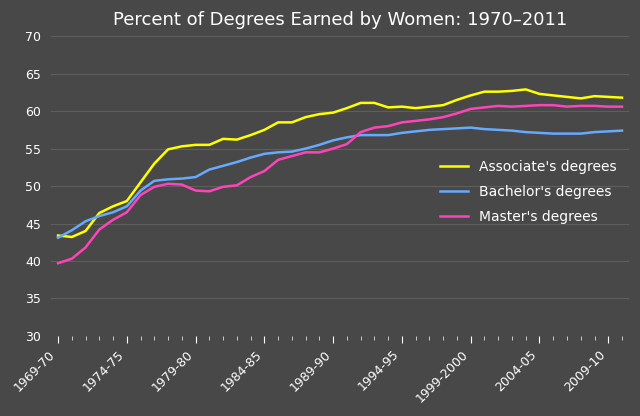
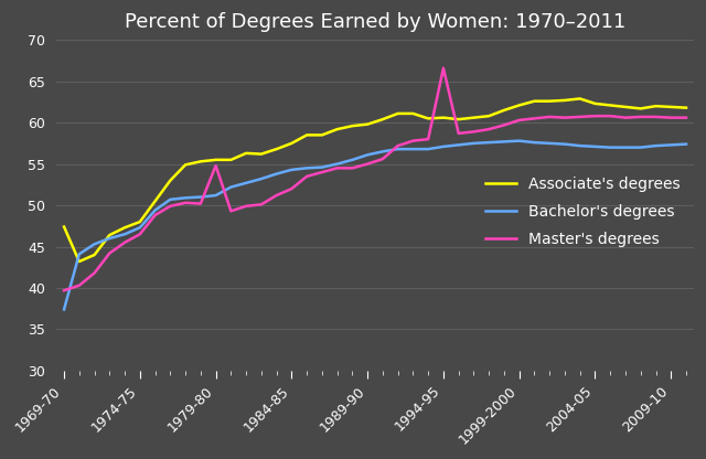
Associate's degrees/1969-70: 43.4 -> 47.4
Bachelor's degrees/1969-70: 43.1 -> 37.4
Master's degrees/1979-80: 49.4 -> 54.8
Master's degrees/1994-95: 58.5 -> 66.6
